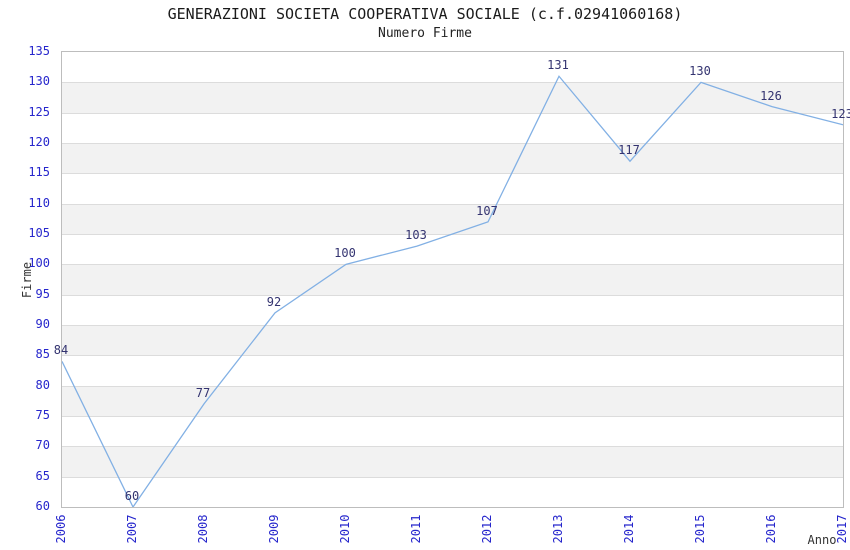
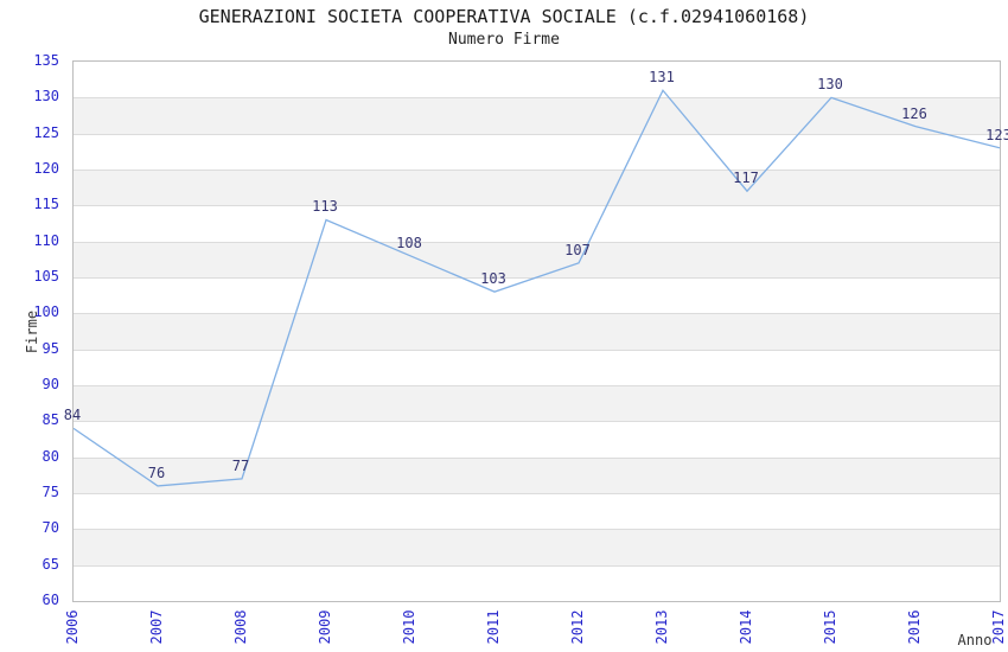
2007: 60 -> 76
2009: 92 -> 113
2010: 100 -> 108
